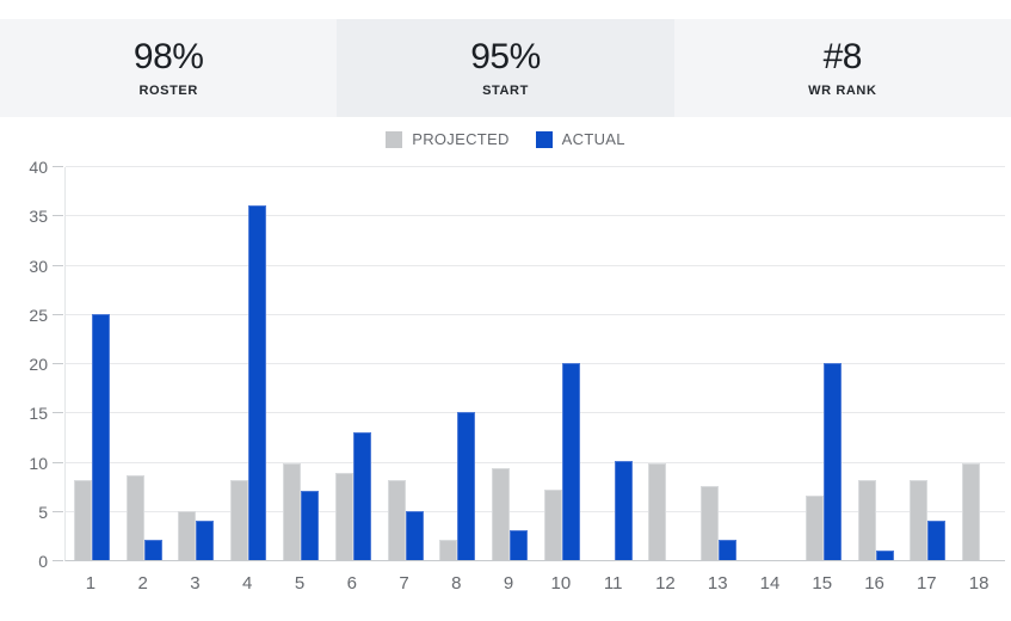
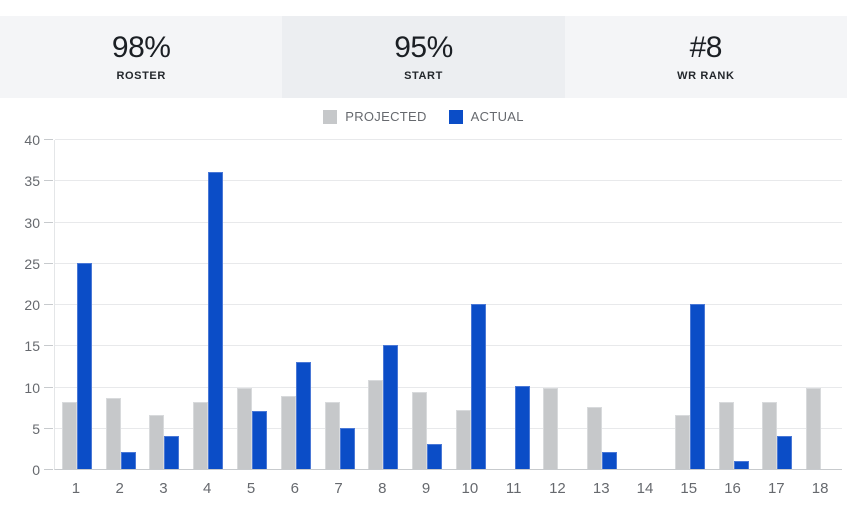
PROJECTED/3: 5 -> 7
PROJECTED/8: 2 -> 11
